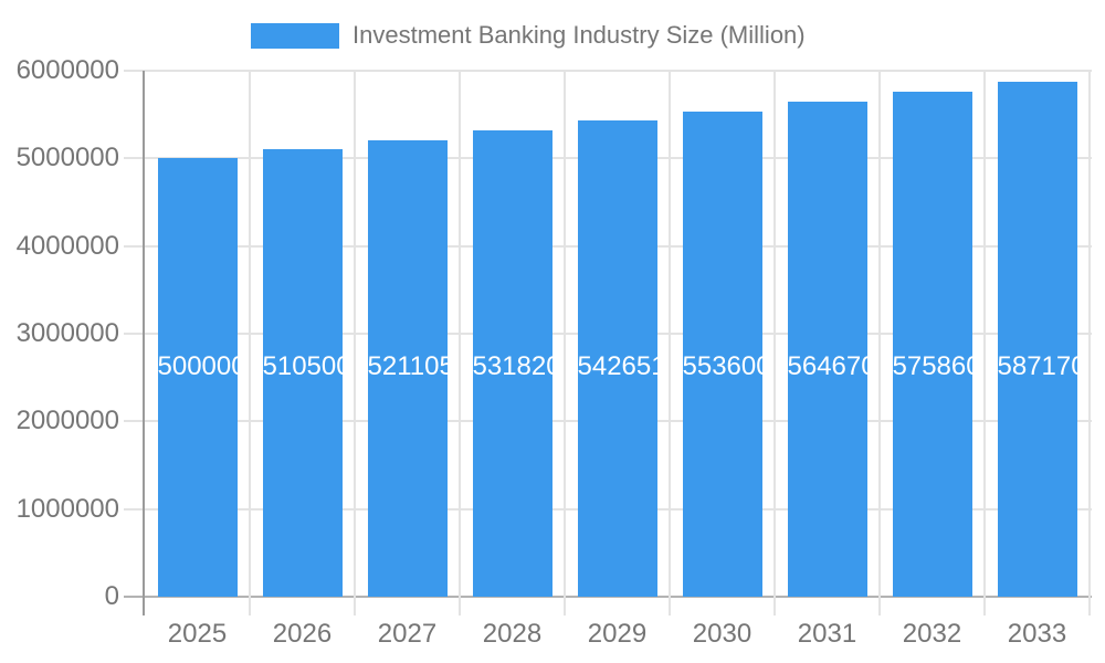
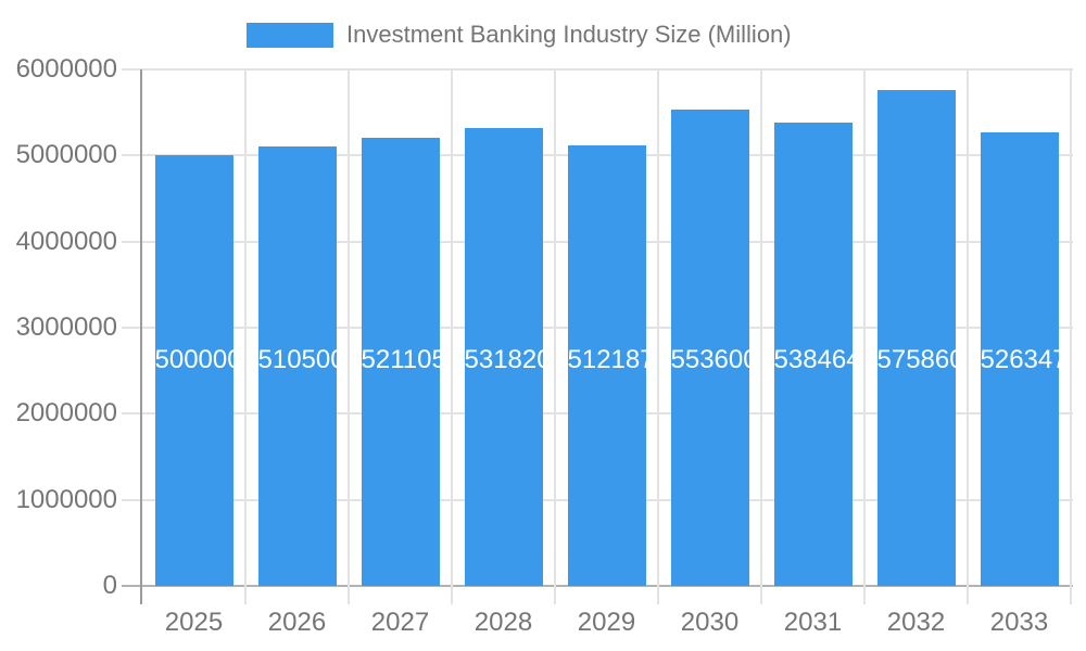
2029: 5426510 -> 5121870
2031: 5646700 -> 5384640
2033: 5871700 -> 5263470
